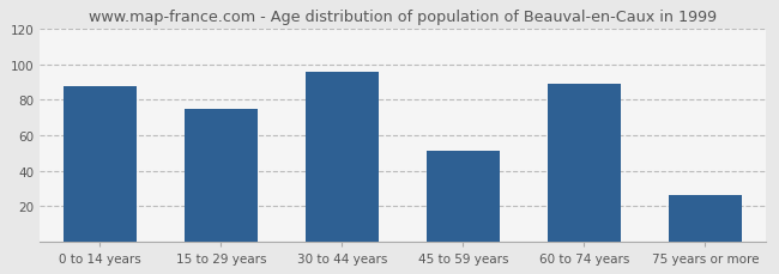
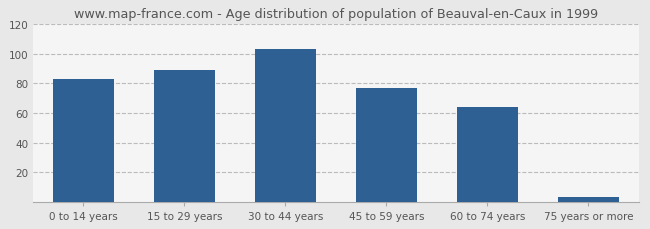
0 to 14 years: 88 -> 83
15 to 29 years: 75 -> 89
30 to 44 years: 96 -> 103
45 to 59 years: 51 -> 77
60 to 74 years: 89 -> 64
75 years or more: 26 -> 3
